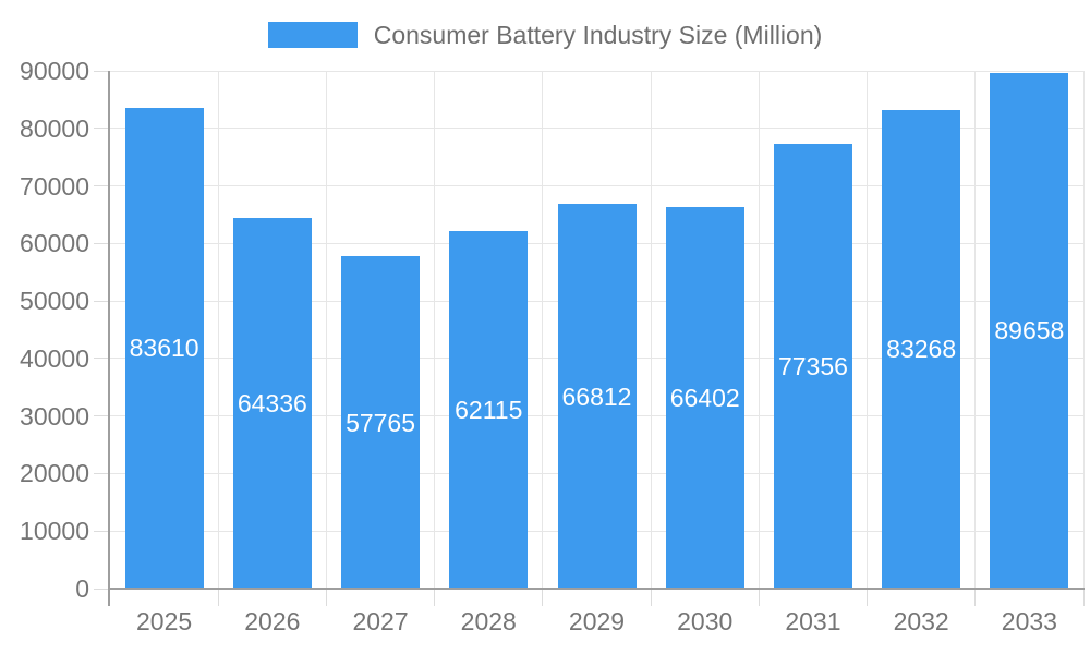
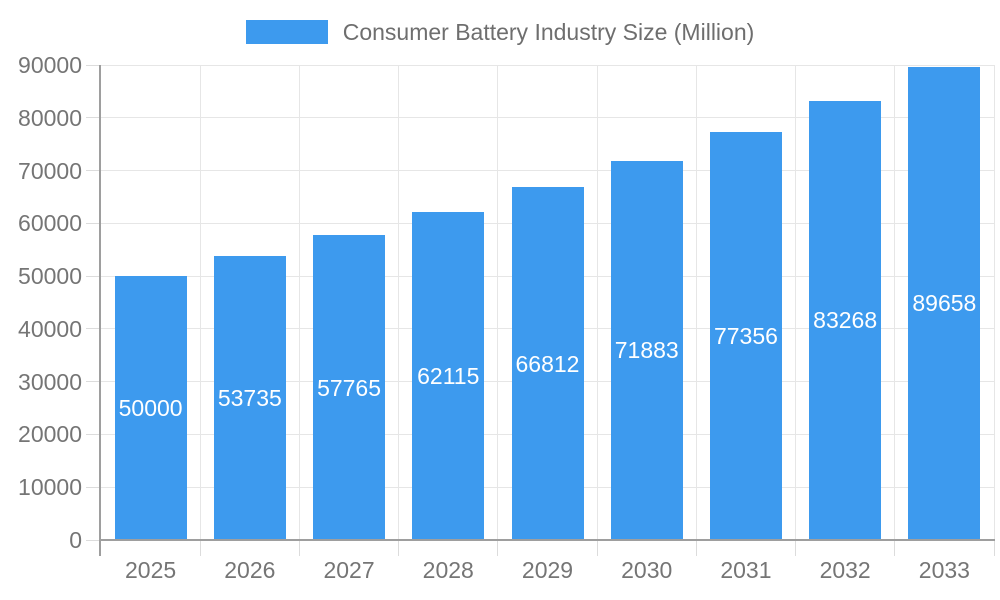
2025: 83610 -> 50000
2026: 64336 -> 53735
2030: 66402 -> 71883
